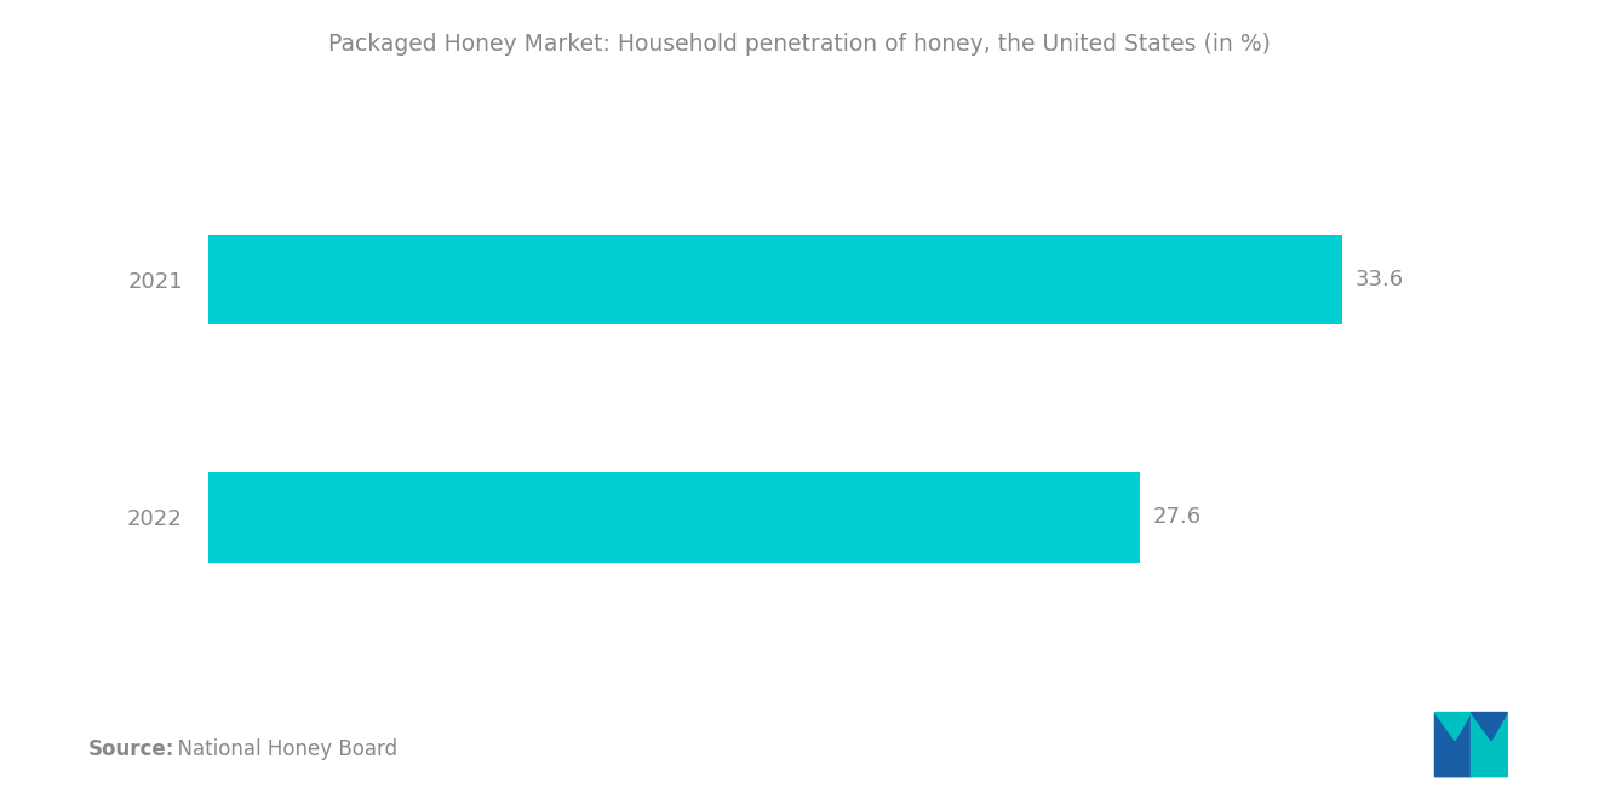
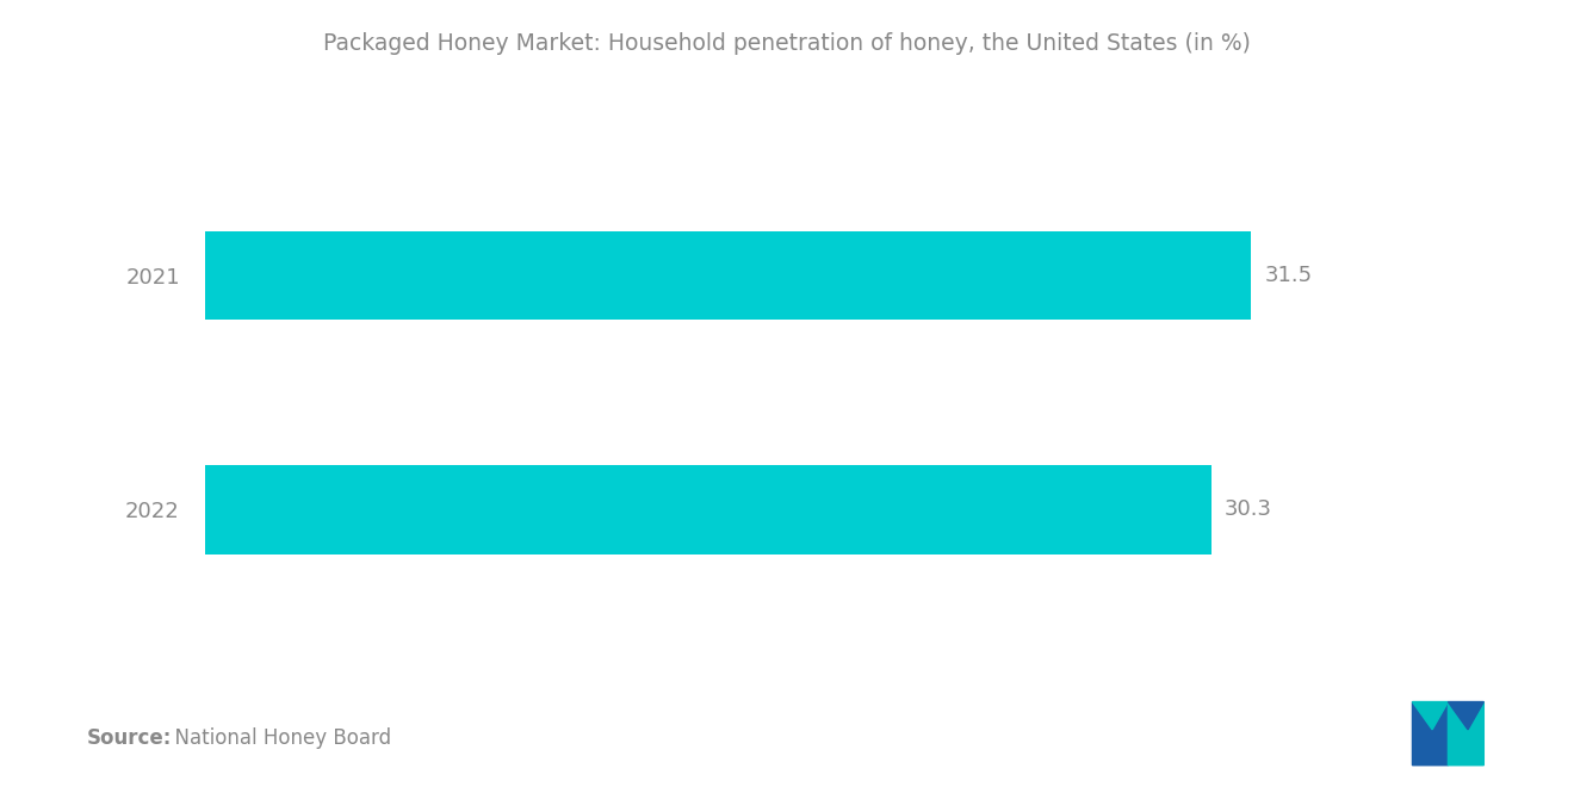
2021: 33.6 -> 31.5
2022: 27.6 -> 30.3
